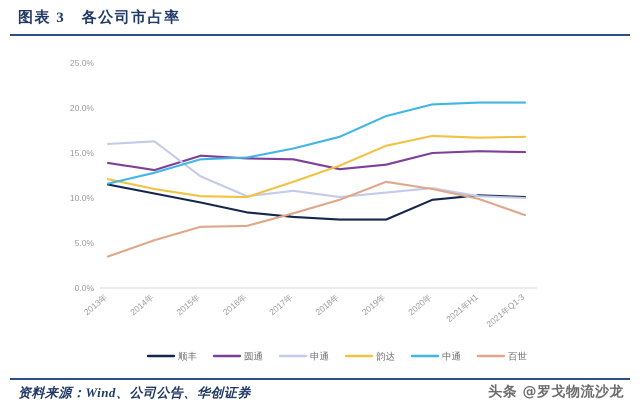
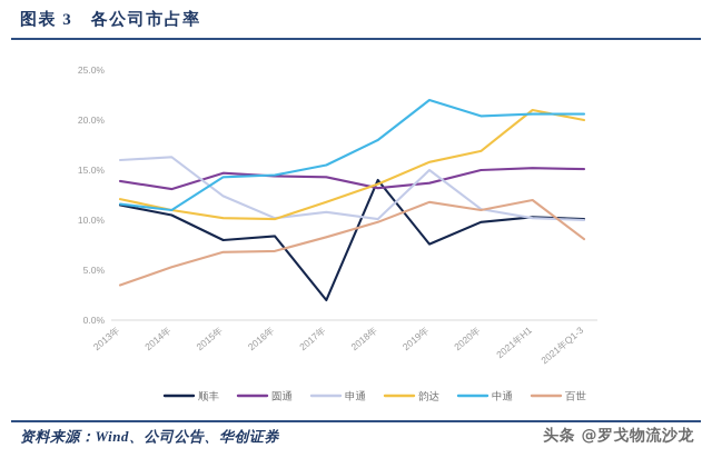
中通/2014年: 13% -> 11%
顺丰/2015年: 10% -> 8%
顺丰/2017年: 8% -> 2%
顺丰/2018年: 8% -> 14%
中通/2018年: 17% -> 18%
申通/2019年: 11% -> 15%
中通/2019年: 19% -> 22%
韵达/2021年H1: 17% -> 21%
百世/2021年H1: 10% -> 12%
韵达/2021年Q1-3: 17% -> 20%
